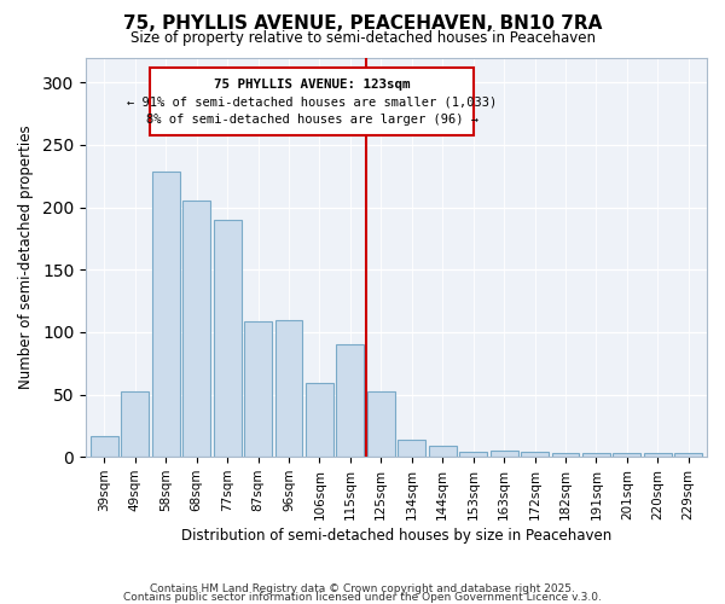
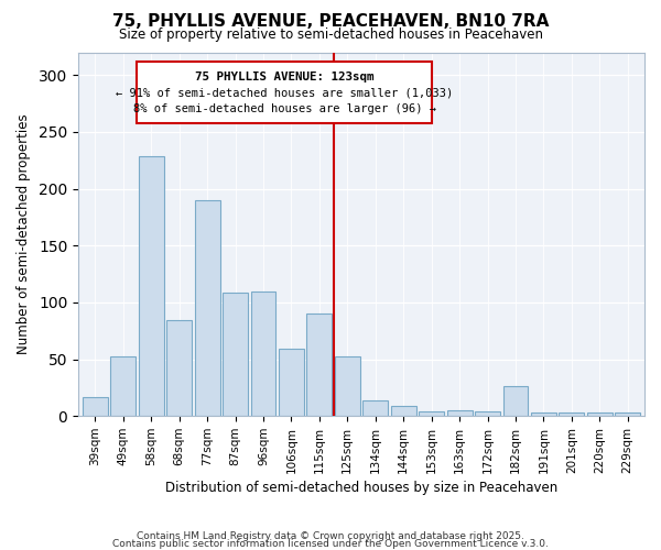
68sqm: 205 -> 84
182sqm: 3 -> 26
